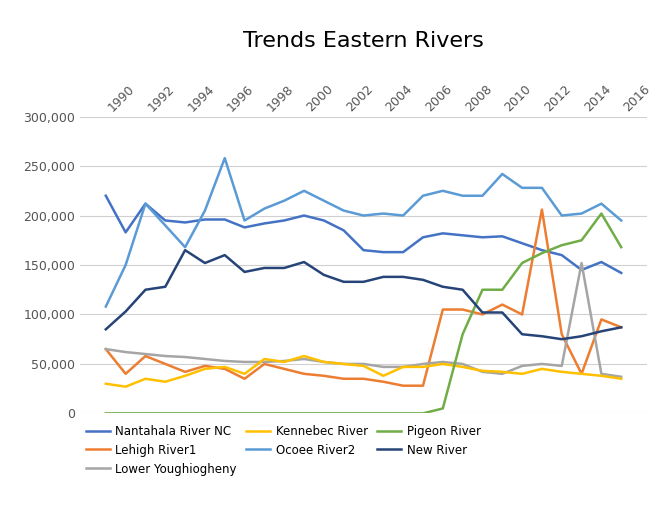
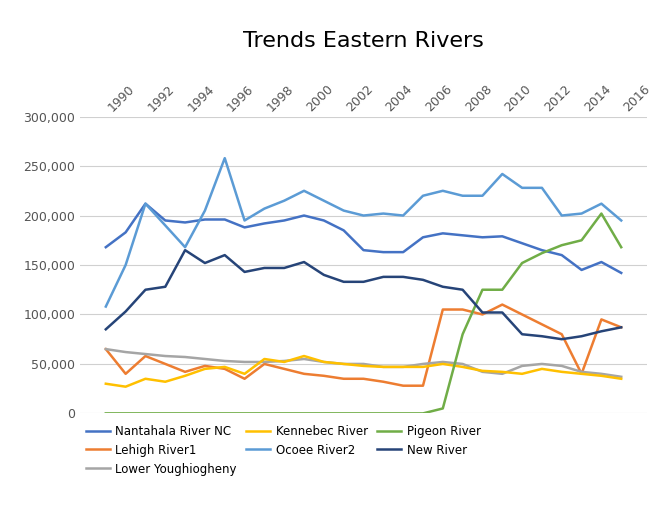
Nantahala River NC/1990: 220,000 -> 168,000
Kennebec River/2004: 38,000 -> 47,000
Lehigh River1/2012: 206,000 -> 90,000
Lower Youghiogheny/2014: 152,000 -> 42,000
